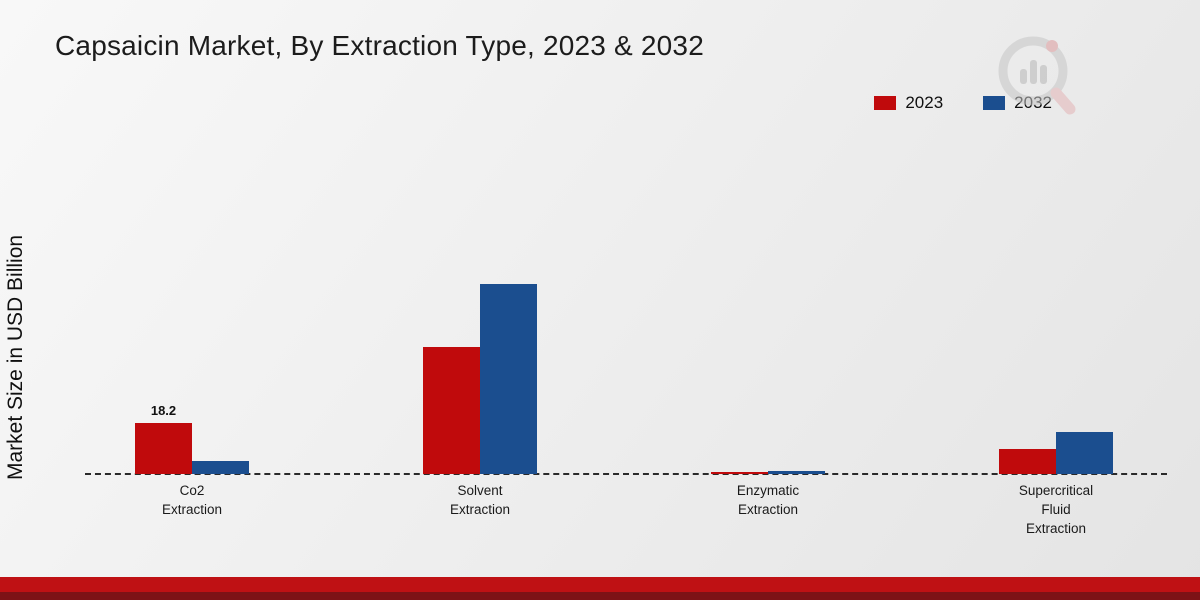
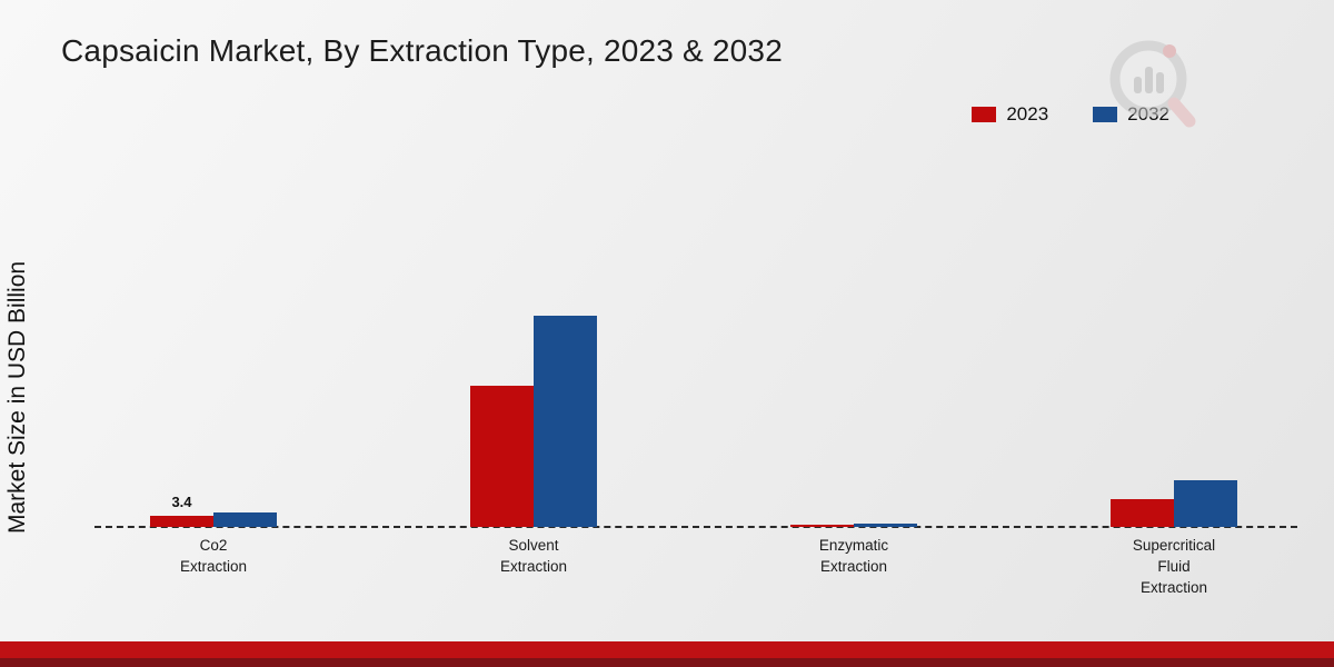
2023/Co2 Extraction: 18.2 -> 3.4
